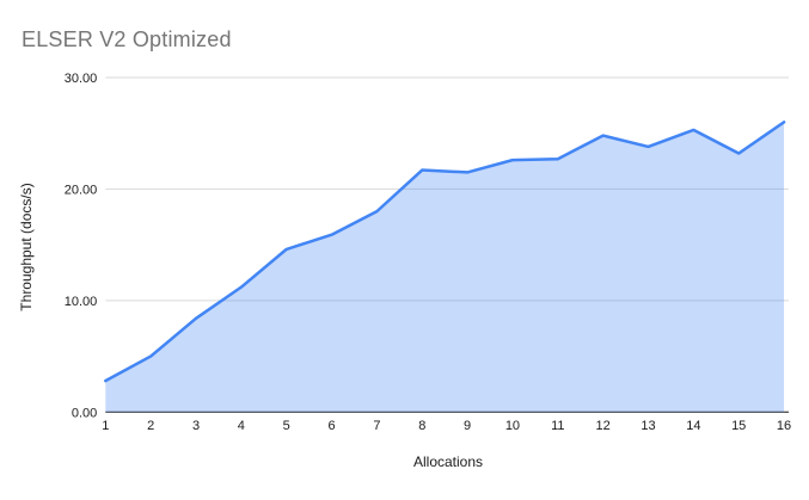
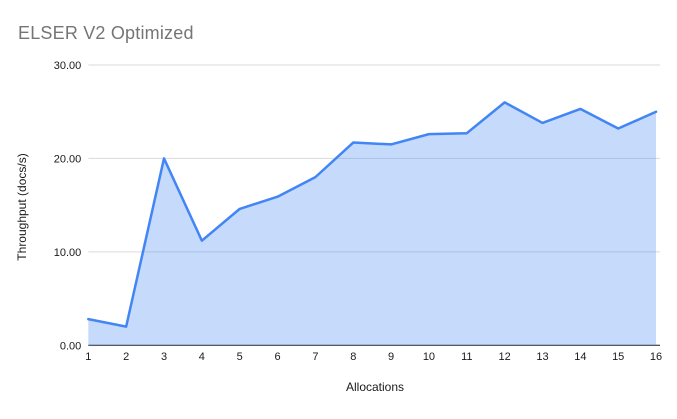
2: 5 -> 2
3: 8 -> 20
12: 25 -> 26
16: 26 -> 25
